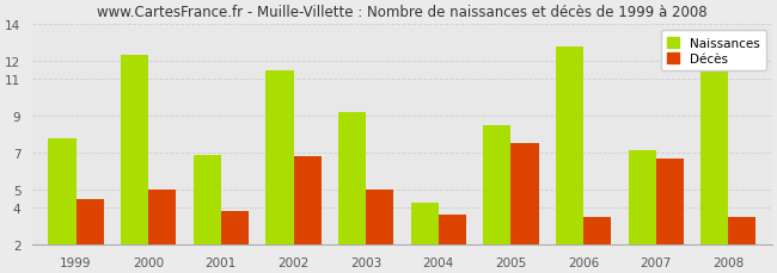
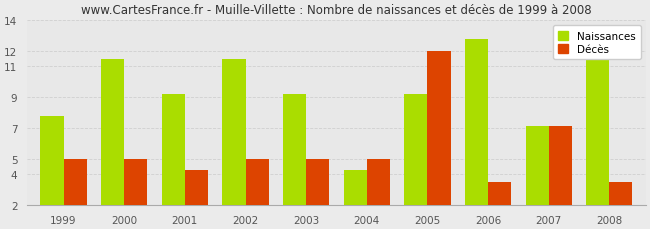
Décès/1999: 4.5 -> 5.0
Naissances/2000: 12.3 -> 11.5
Naissances/2001: 6.9 -> 9.2
Décès/2001: 3.8 -> 4.3
Décès/2002: 6.8 -> 5.0
Décès/2004: 3.6 -> 5.0
Naissances/2005: 8.5 -> 9.2
Décès/2005: 7.5 -> 12.0
Décès/2007: 6.7 -> 7.1
